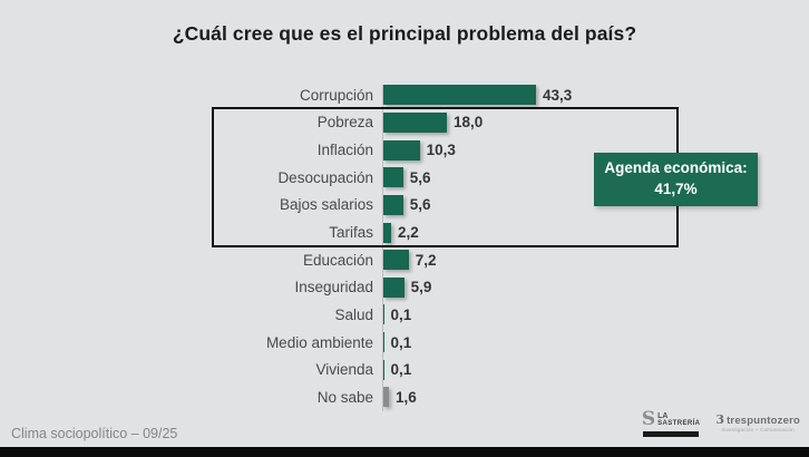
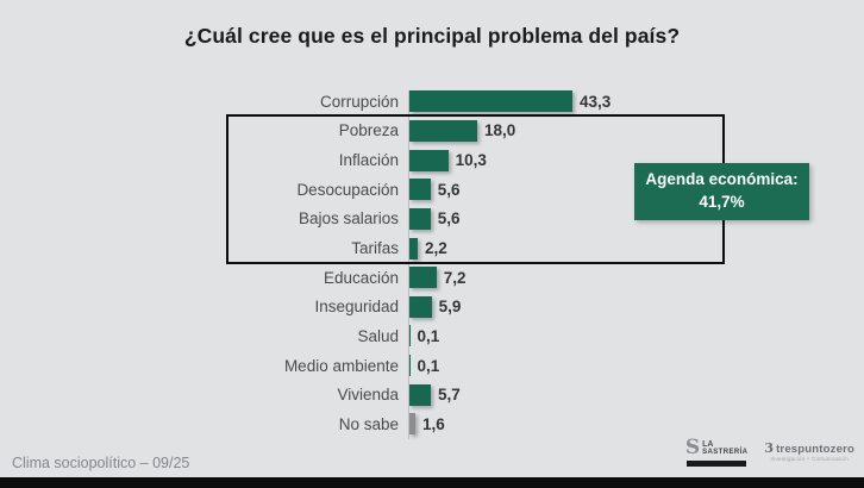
Vivienda: 0,1 -> 5,7
